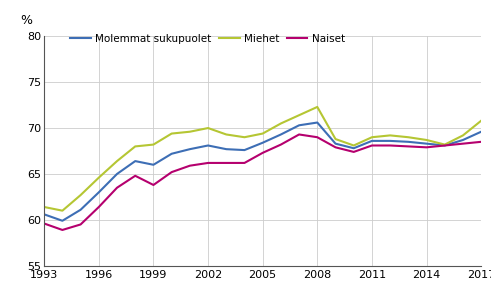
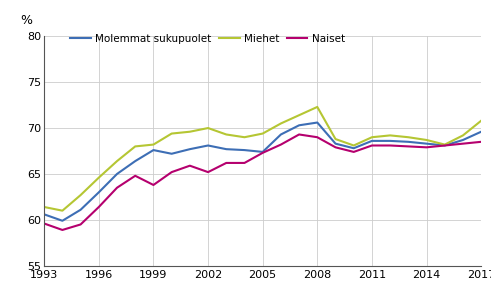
Molemmat sukupuolet/1999: 66.0 -> 67.6
Naiset/2002: 66.2 -> 65.2
Molemmat sukupuolet/2005: 68.4 -> 67.4
